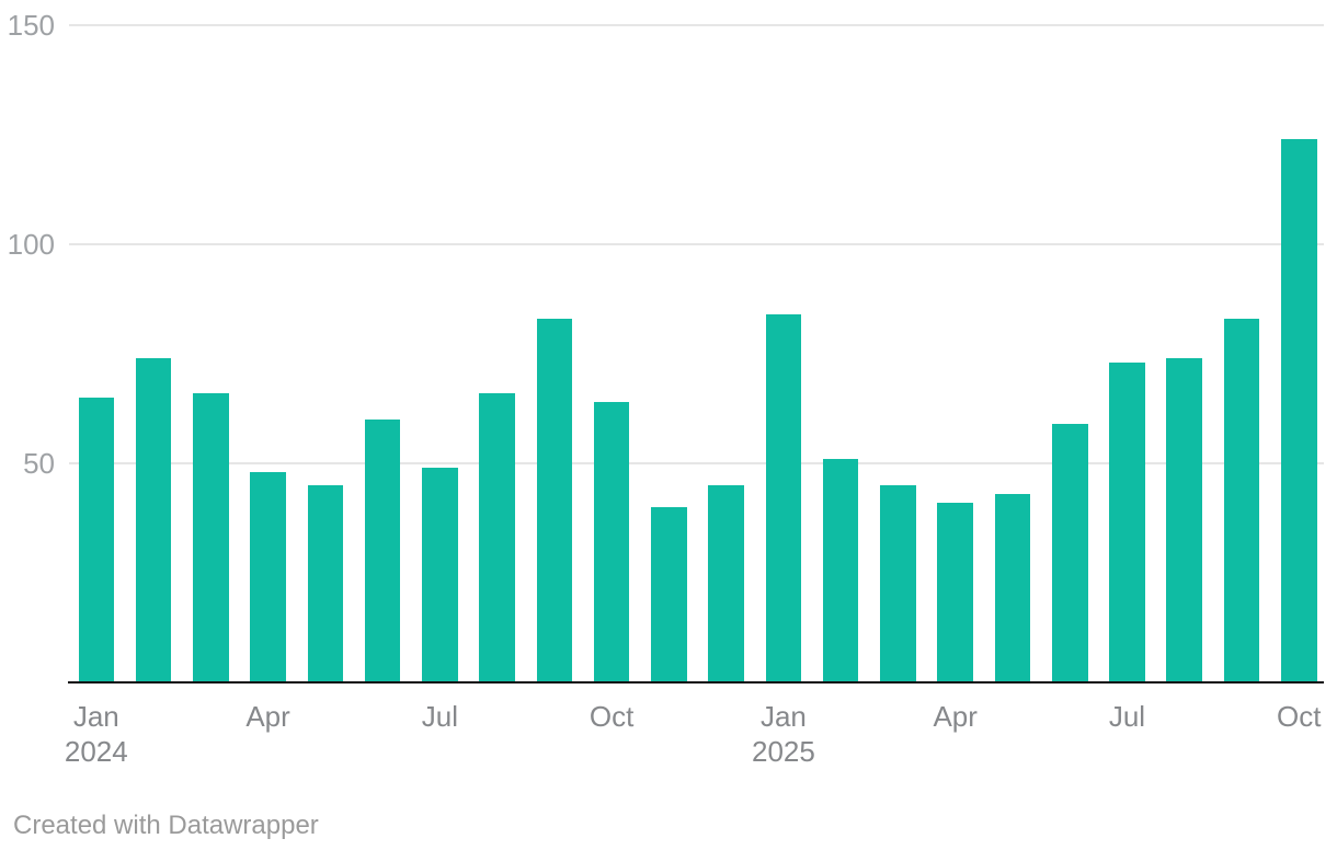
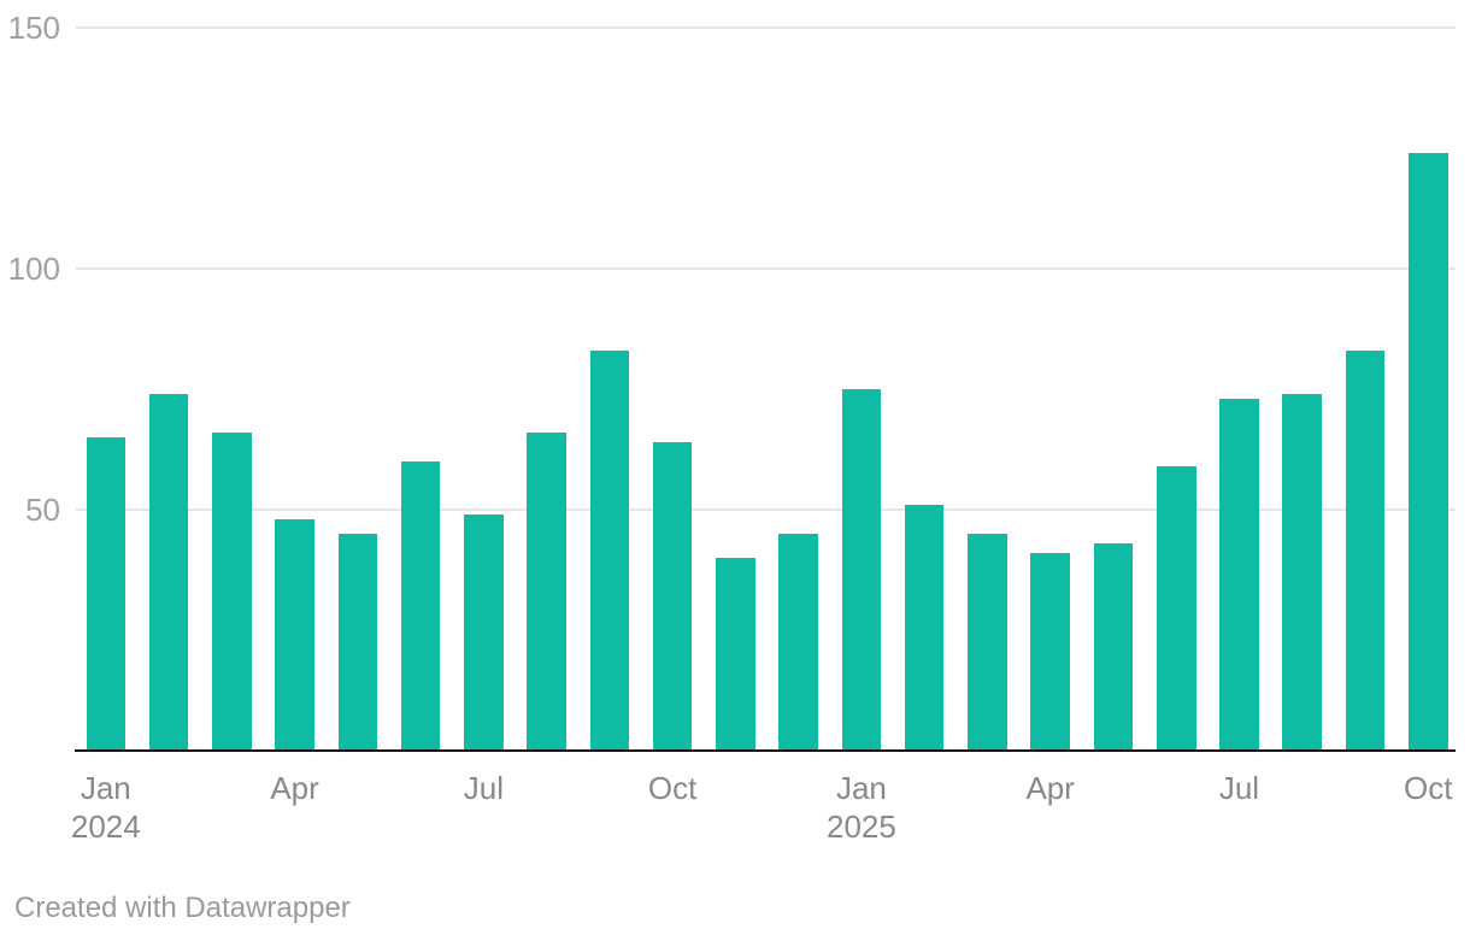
Jan 2025: 84 -> 75
